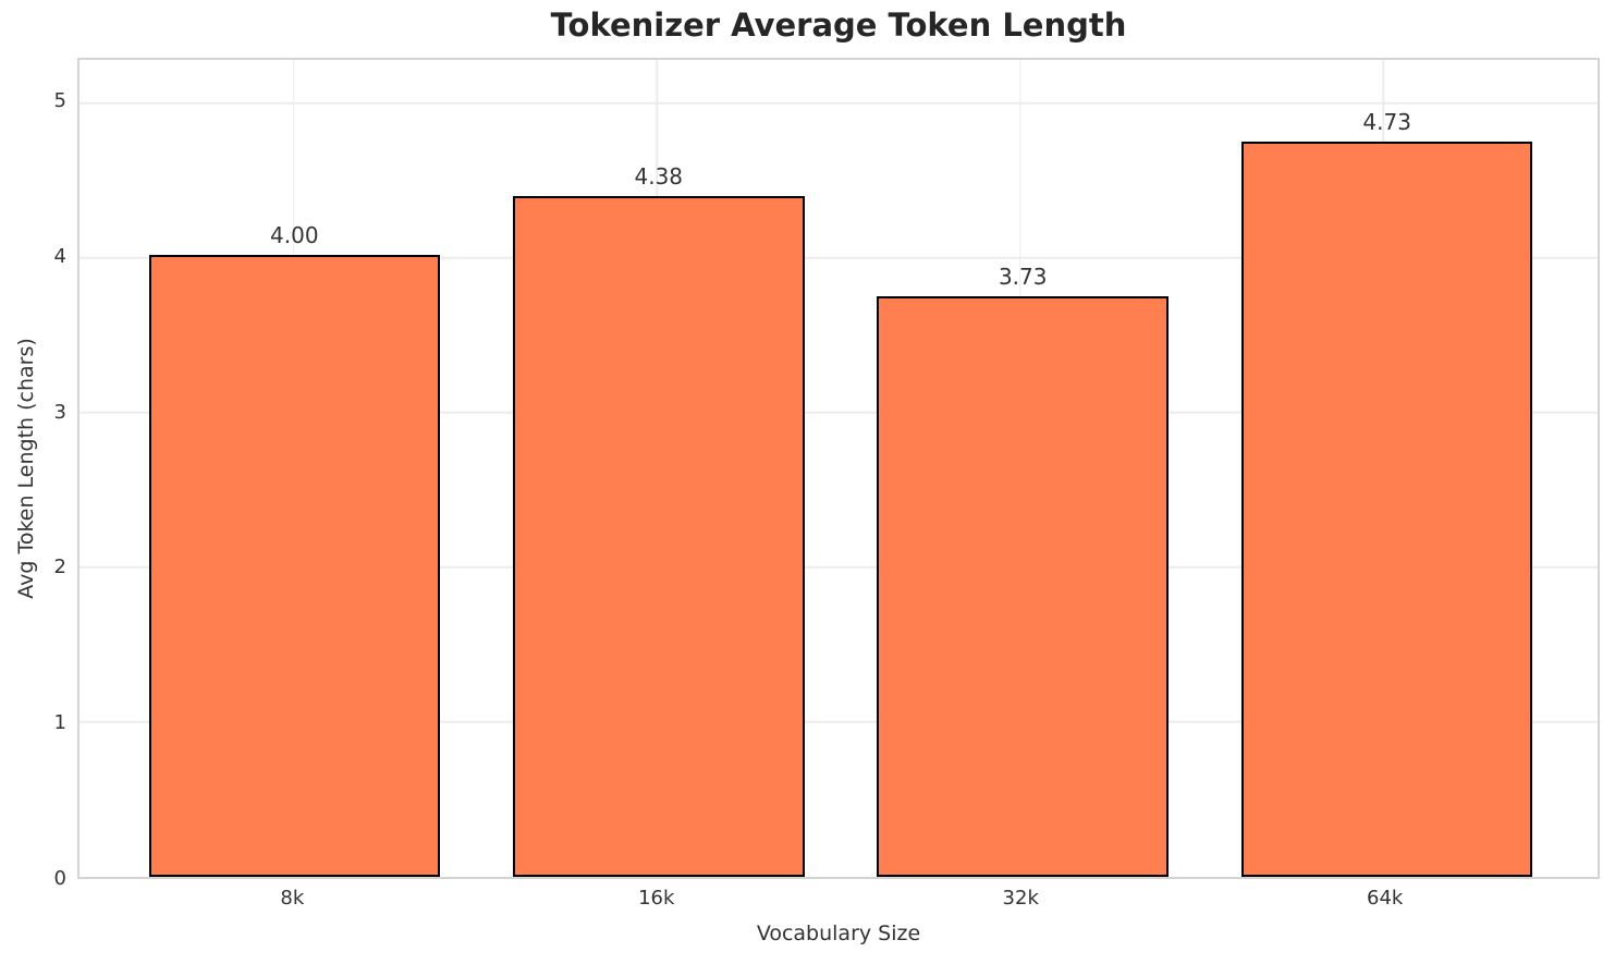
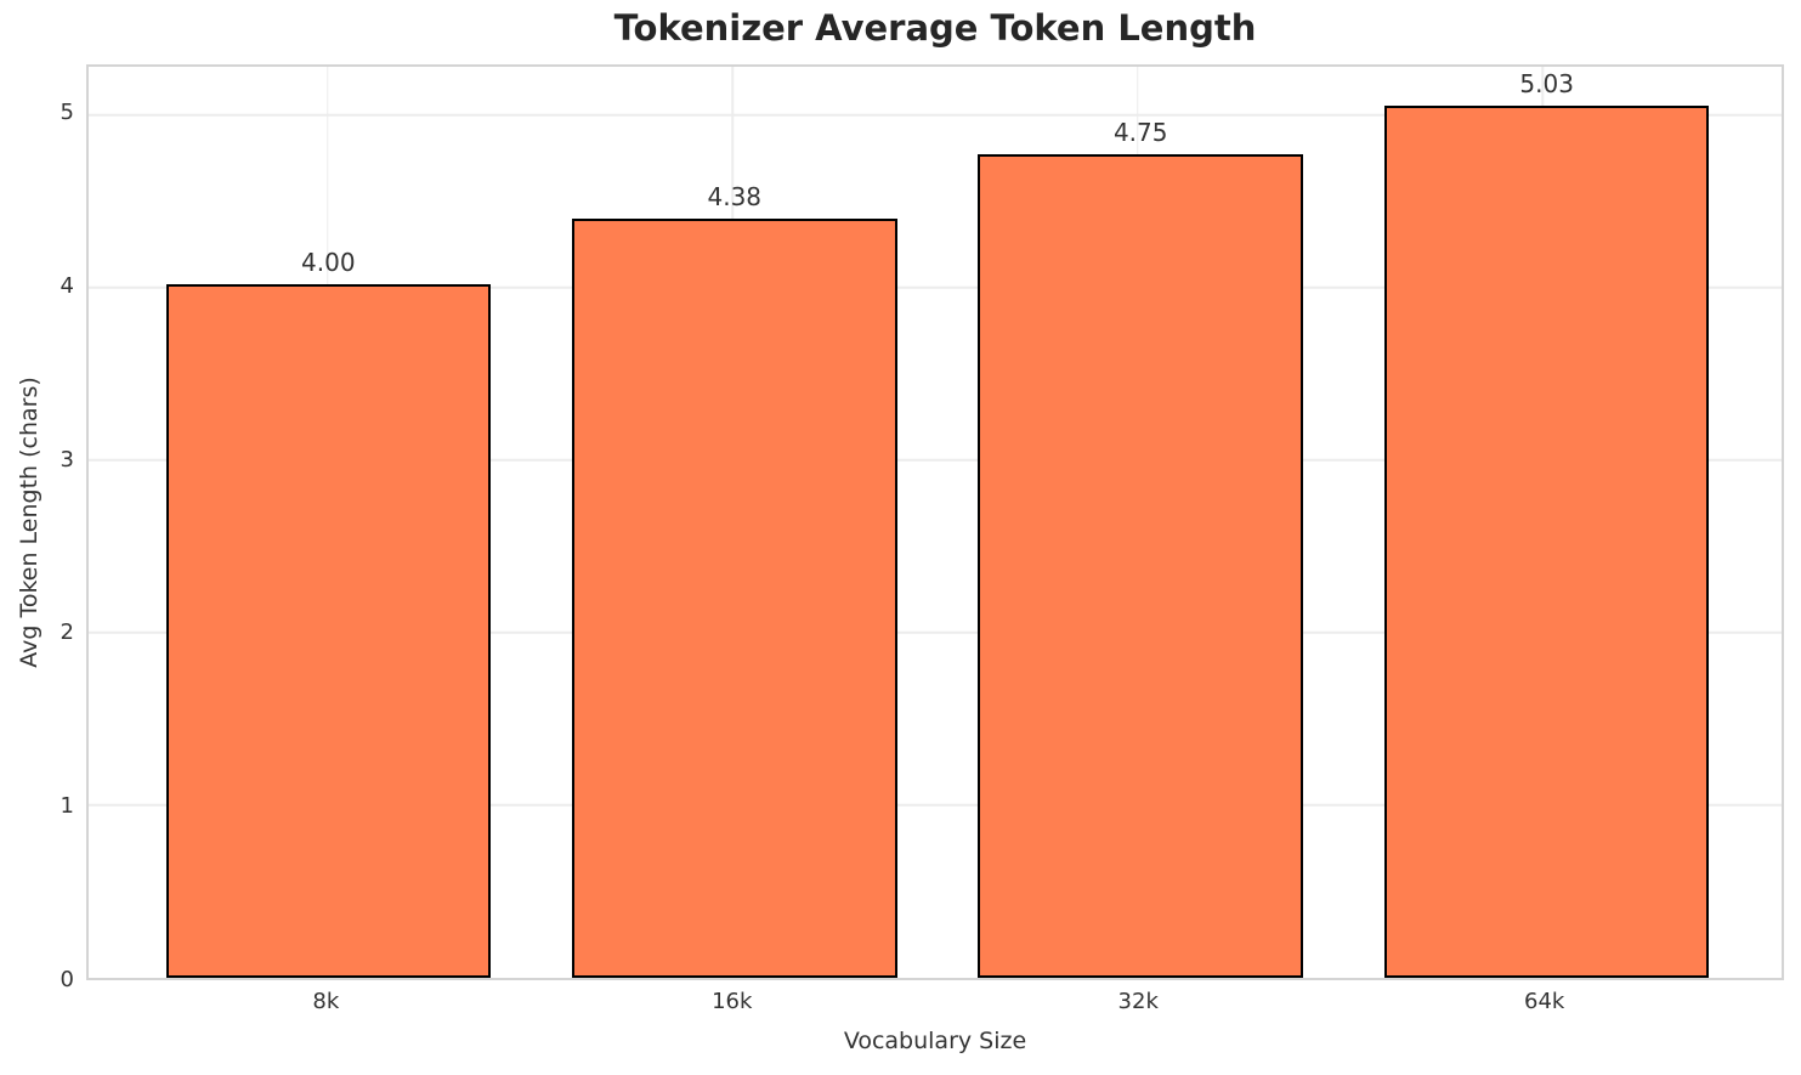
32k: 3.73 -> 4.75
64k: 4.73 -> 5.03
